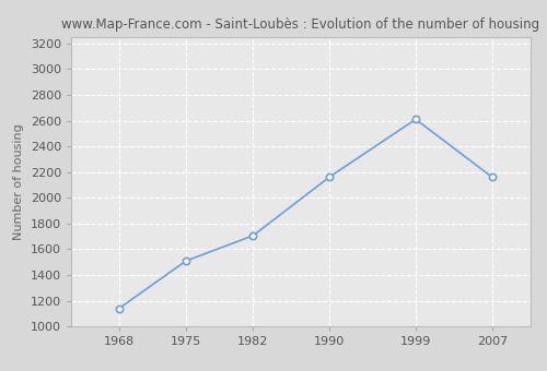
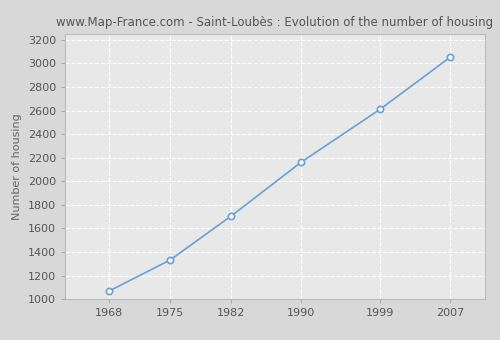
1968: 1140 -> 1070
1975: 1510 -> 1330
2007: 2160 -> 3050
